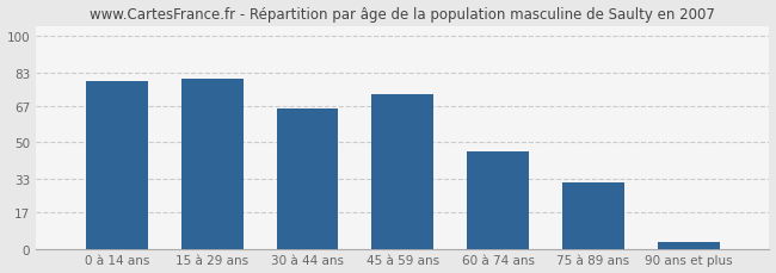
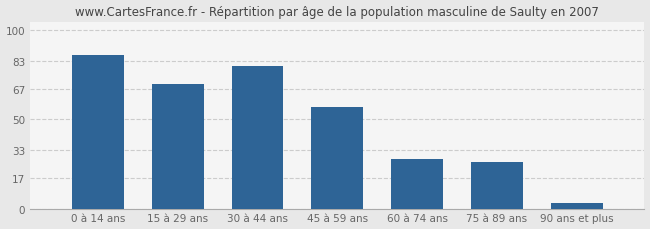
0 à 14 ans: 79 -> 86
15 à 29 ans: 80 -> 70
30 à 44 ans: 66 -> 80
45 à 59 ans: 73 -> 57
60 à 74 ans: 46 -> 28
75 à 89 ans: 31 -> 26
